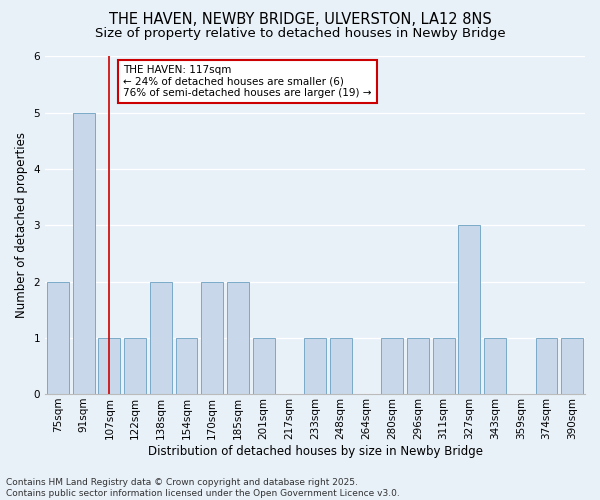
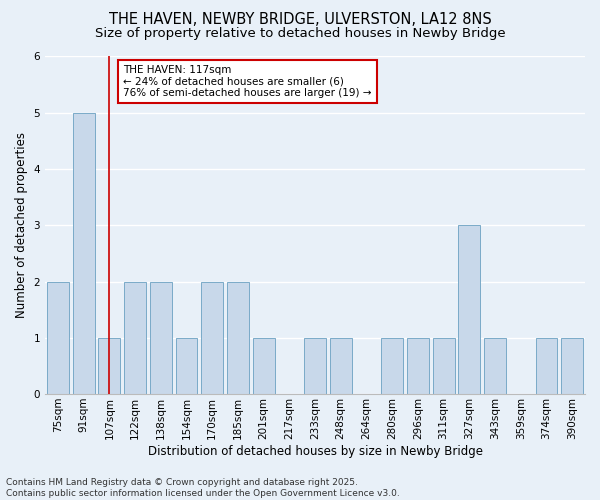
122sqm: 1 -> 2
